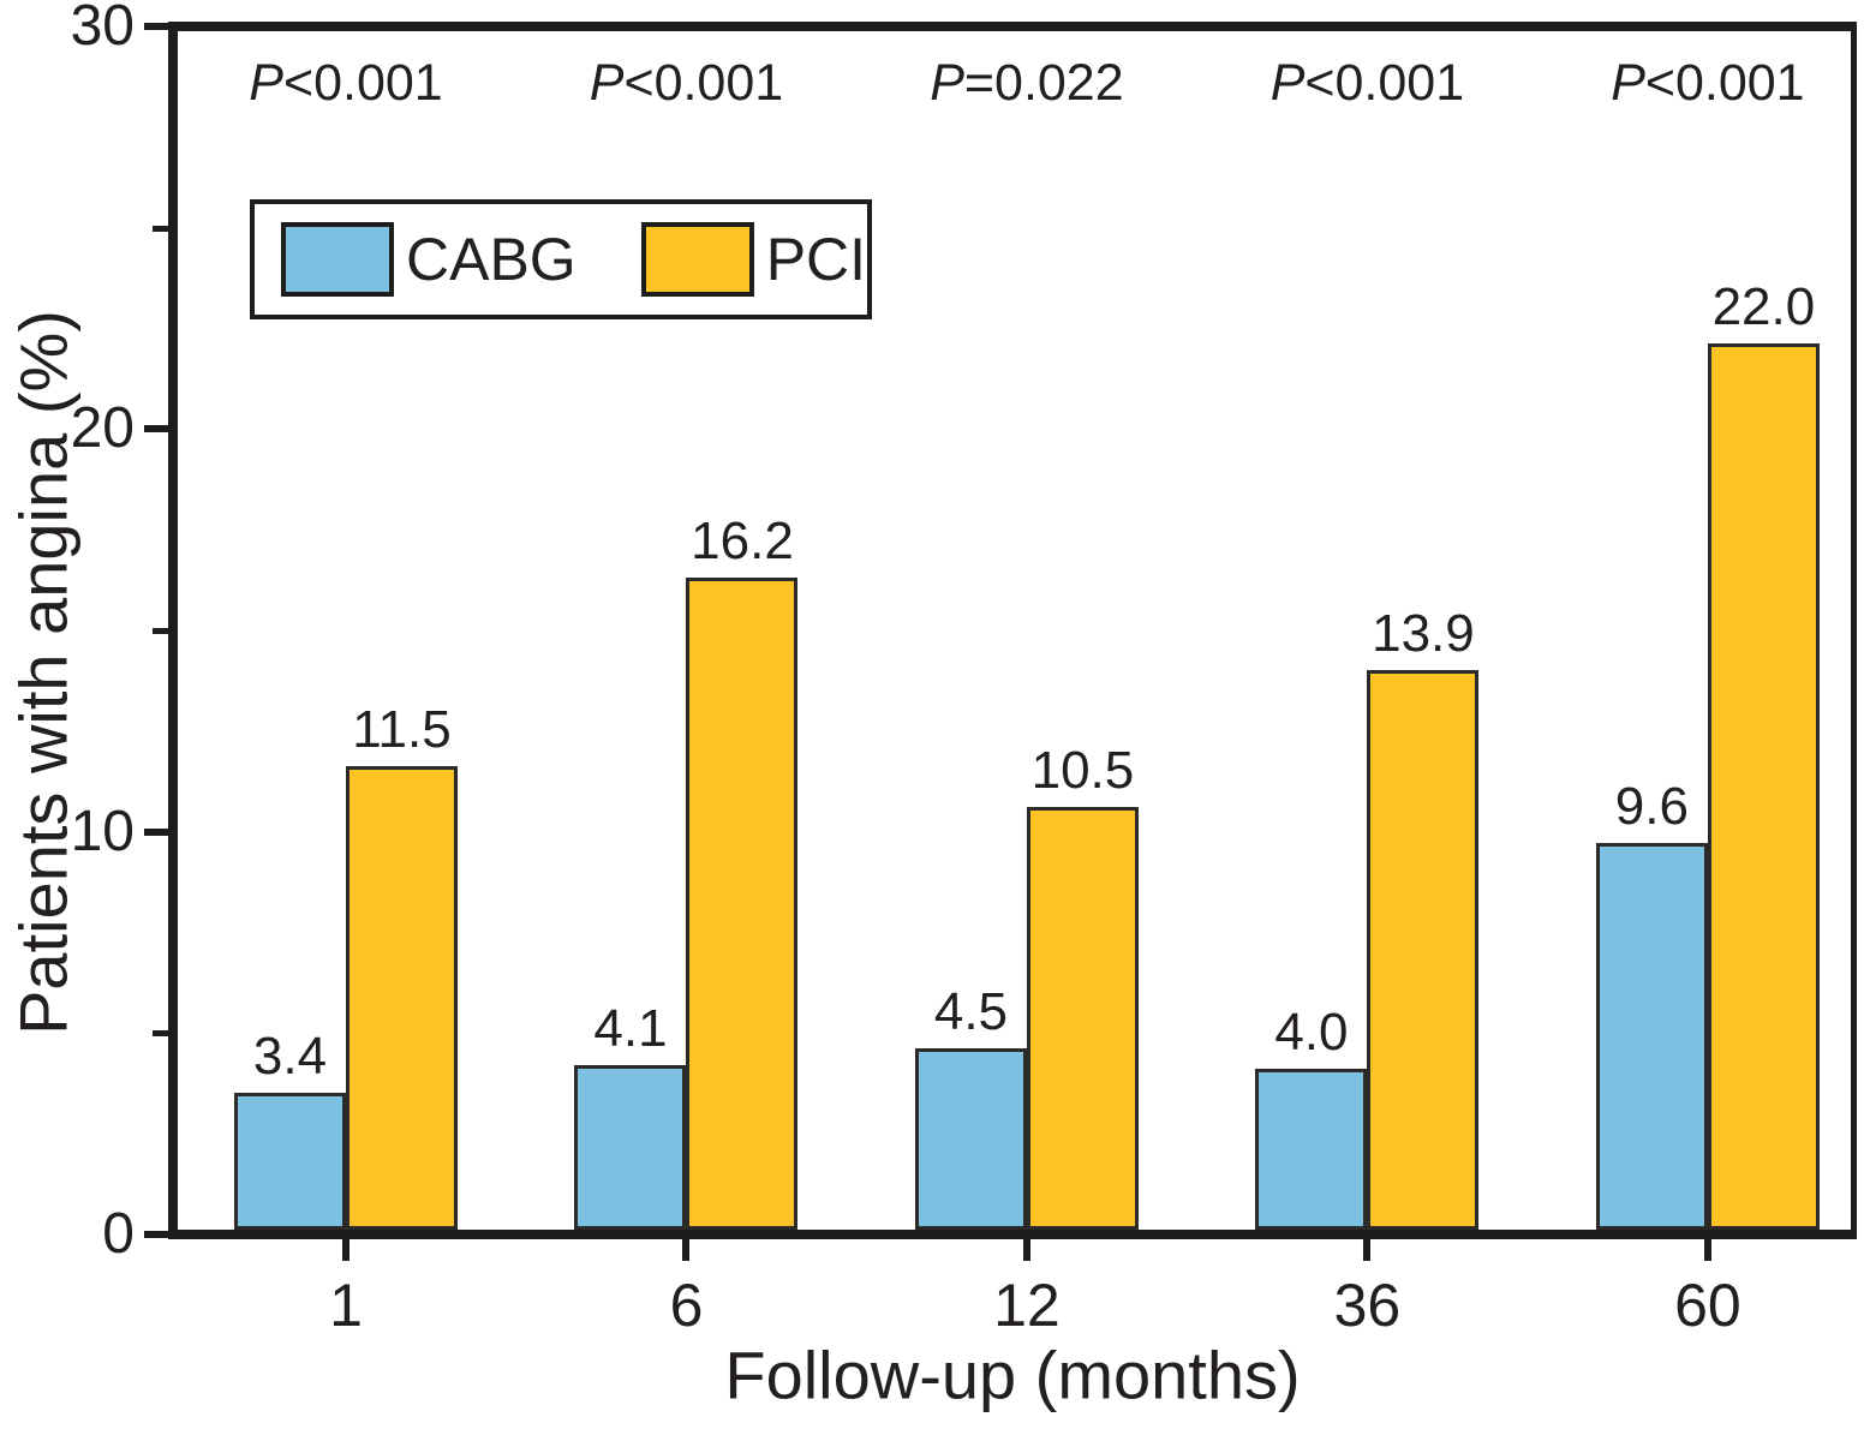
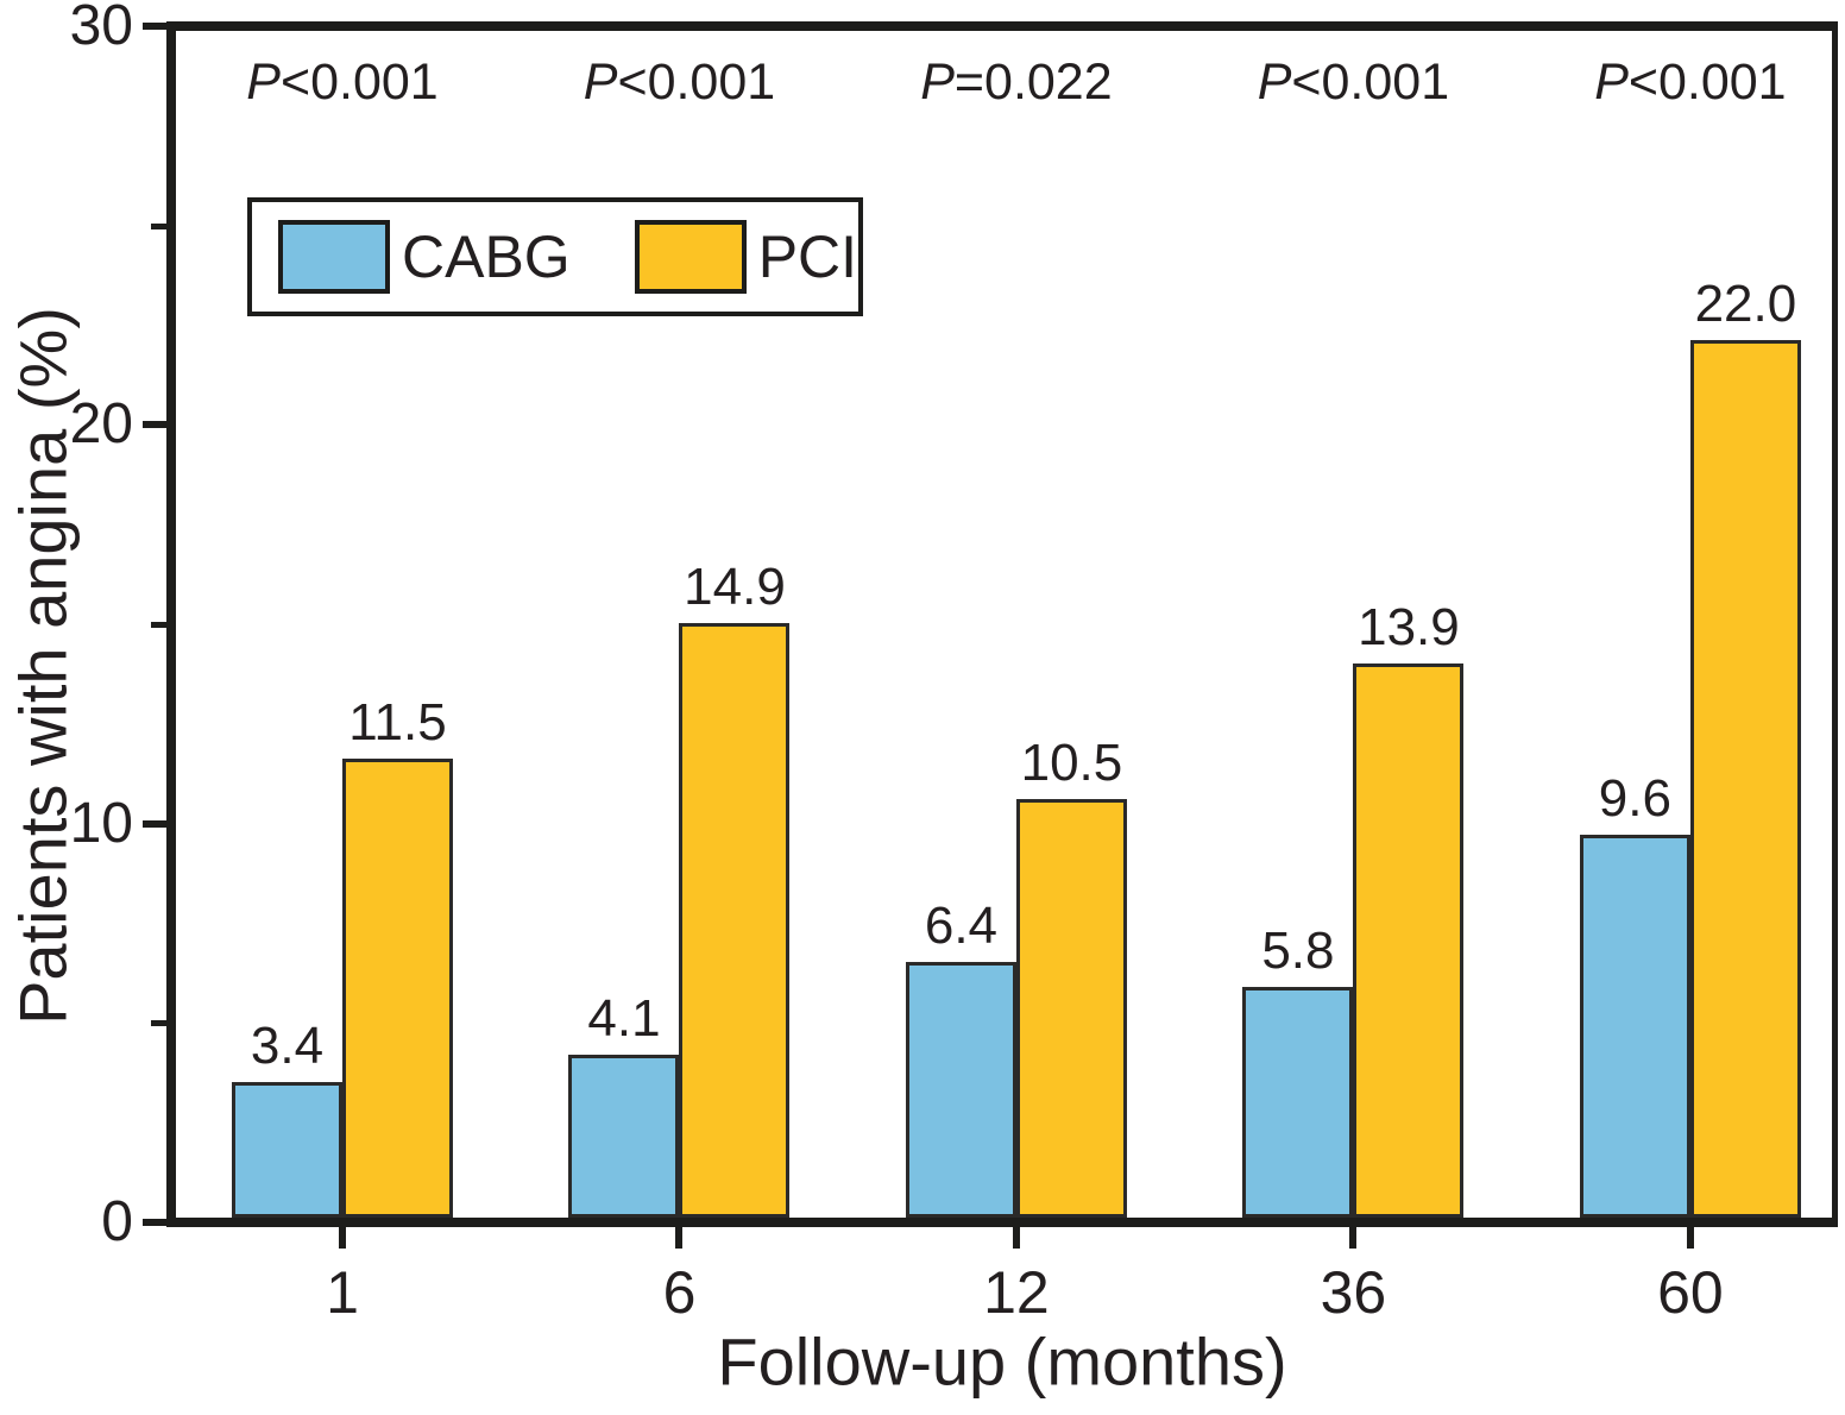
PCI/6: 16.2 -> 14.9
CABG/12: 4.5 -> 6.4
CABG/36: 4.0 -> 5.8
